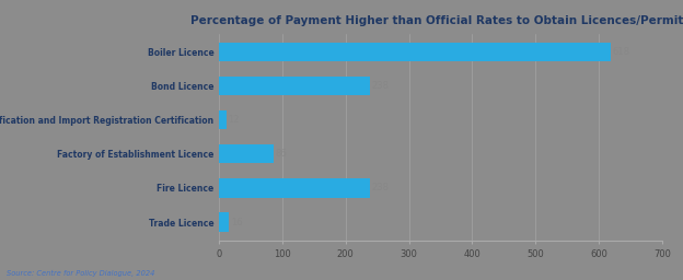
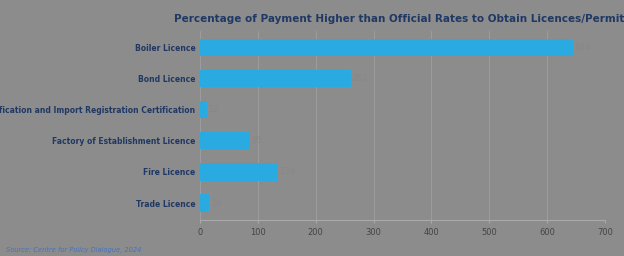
Boiler Licence: 618 -> 644
Bond Licence: 238 -> 261
Fire Licence: 238 -> 134
